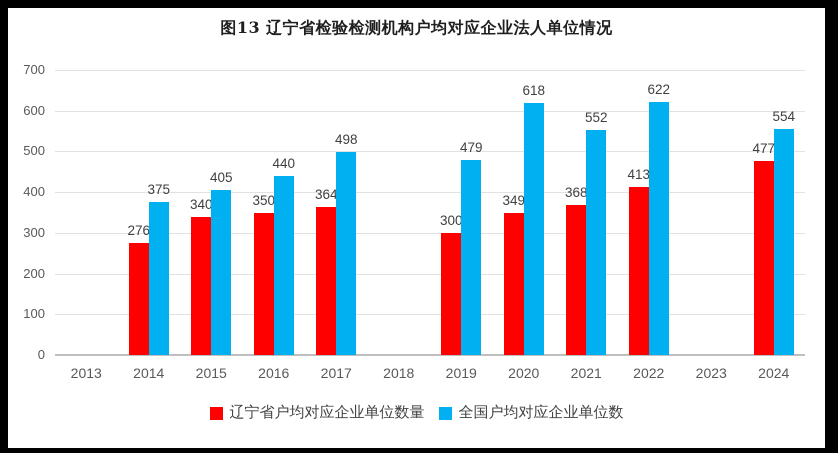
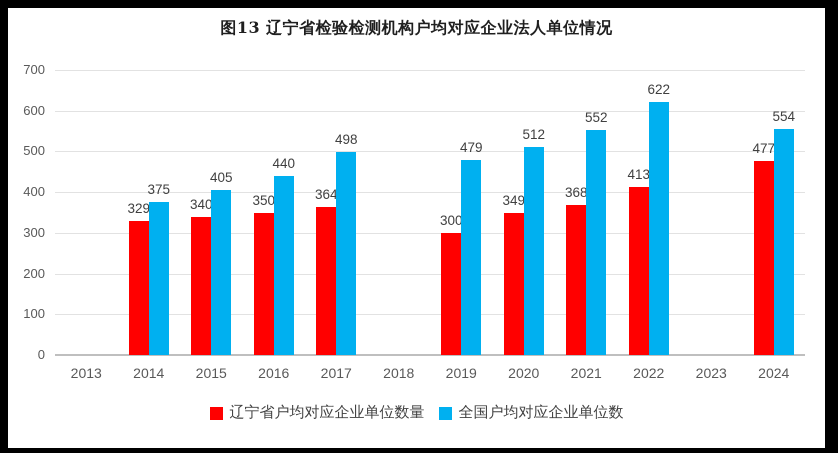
辽宁省户均对应企业单位数量/2014: 276 -> 329
全国户均对应企业单位数/2020: 618 -> 512
